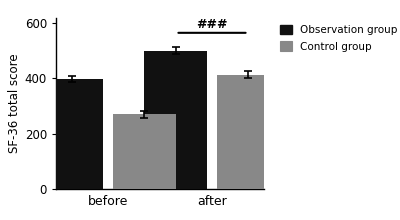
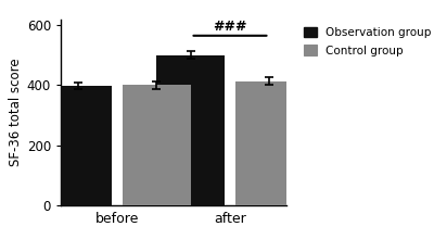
Control group/before: 270 -> 400
